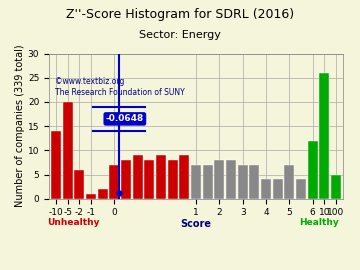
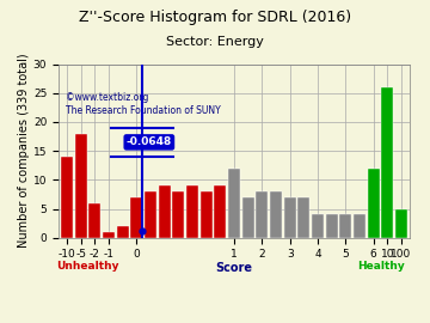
-5: 20 -> 18
1: 7 -> 12
5: 7 -> 4
